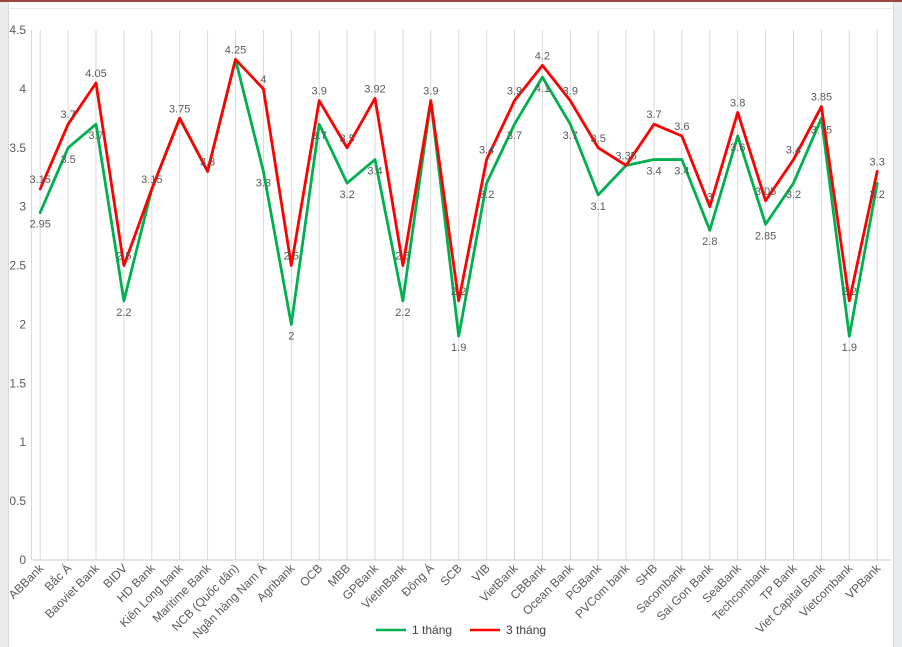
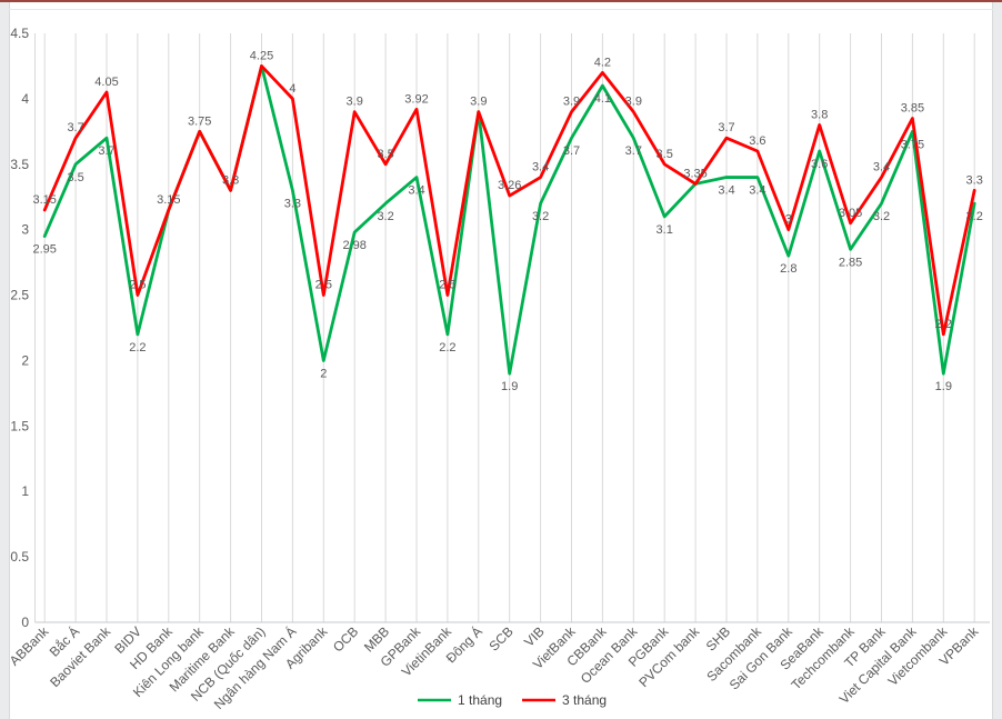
1 tháng/OCB: 3.7 -> 2.98
3 tháng/SCB: 2.2 -> 3.26
